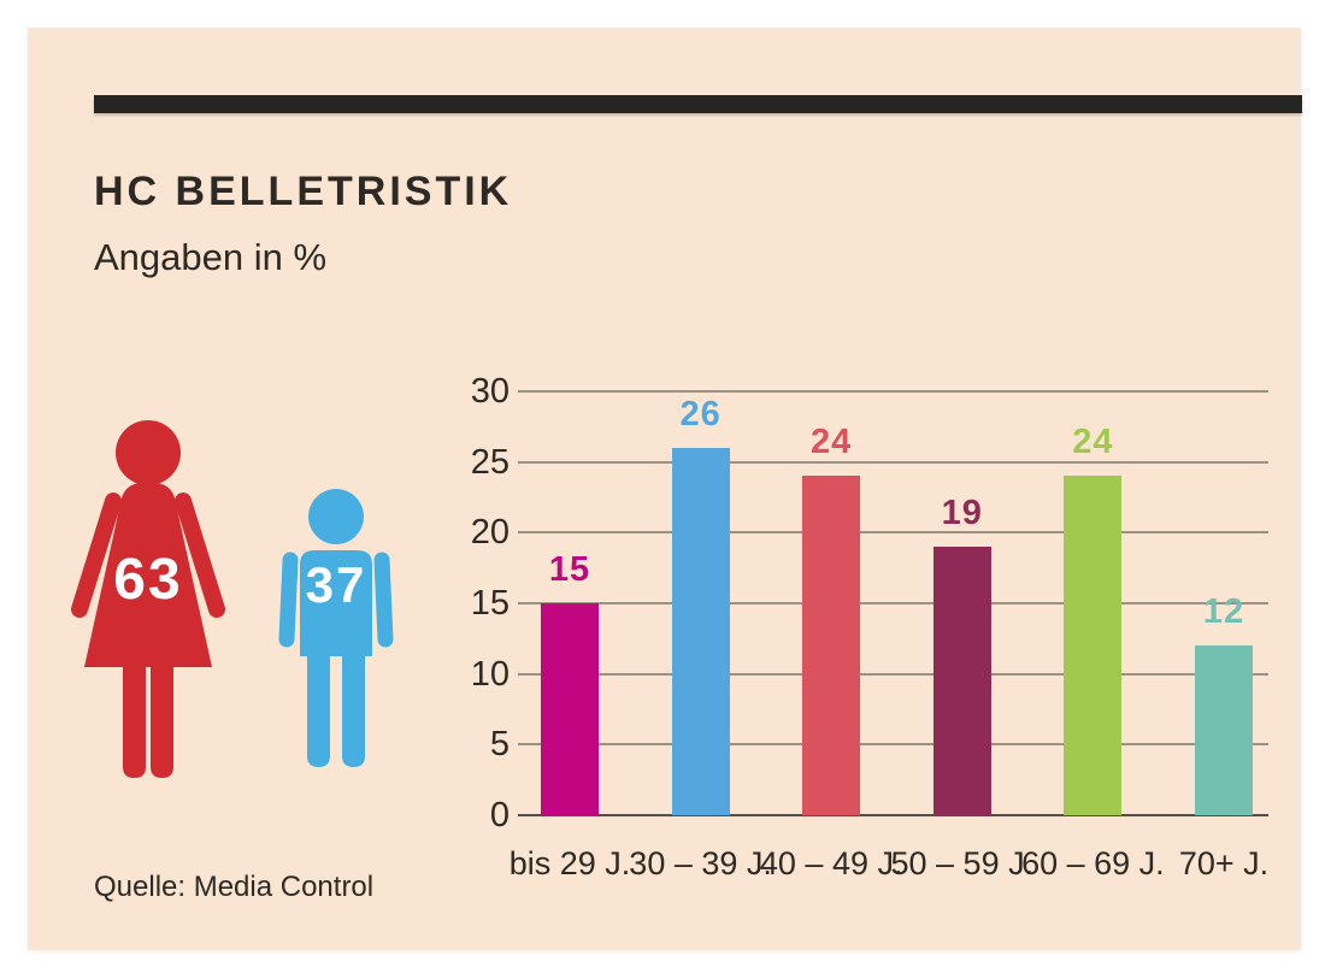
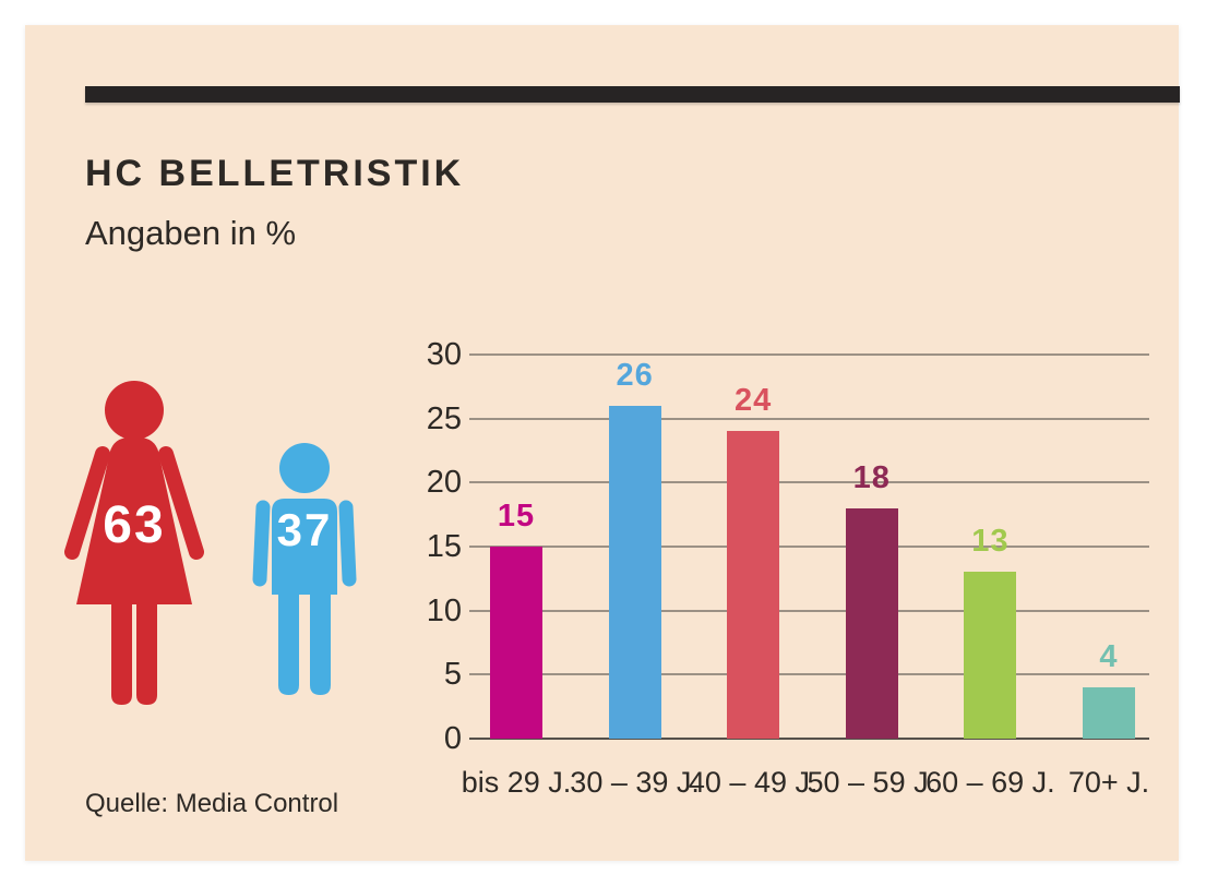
50 – 59 J.: 19 -> 18
60 – 69 J.: 24 -> 13
70+ J.: 12 -> 4
